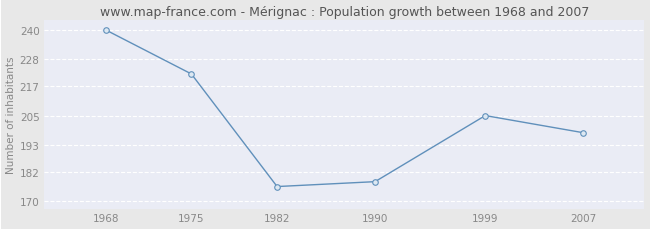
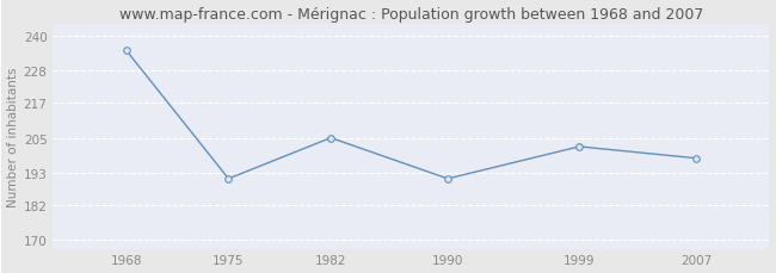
1968: 240 -> 235
1975: 222 -> 191
1982: 176 -> 205
1990: 178 -> 191
1999: 205 -> 202
